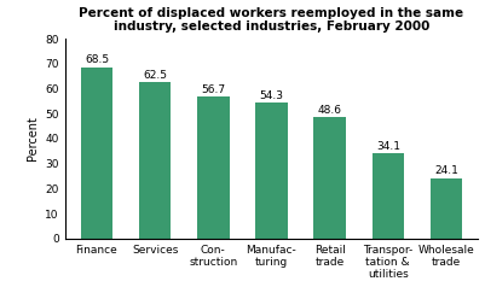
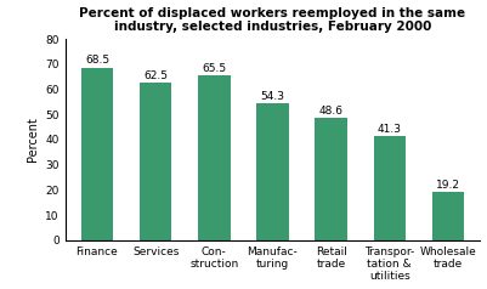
Con- struction: 56.7 -> 65.5
Transpor- tation & utilities: 34.1 -> 41.3
Wholesale trade: 24.1 -> 19.2
